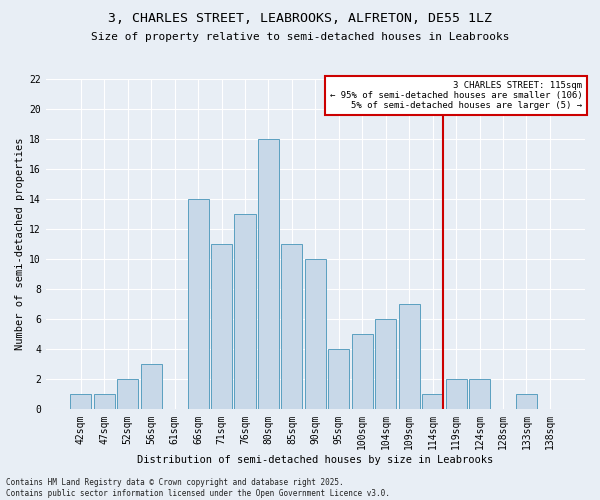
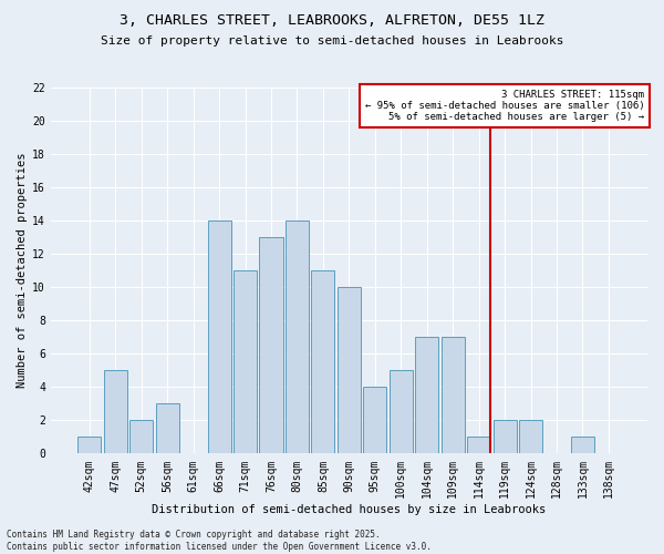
47sqm: 1 -> 5
80sqm: 18 -> 14
104sqm: 6 -> 7
